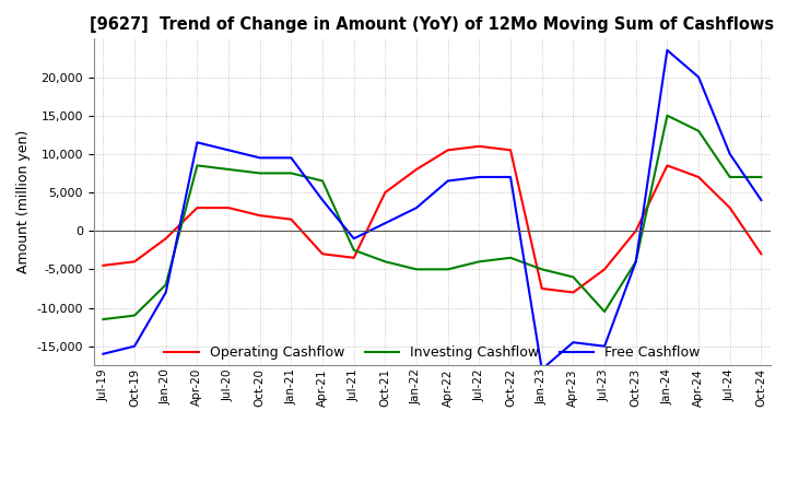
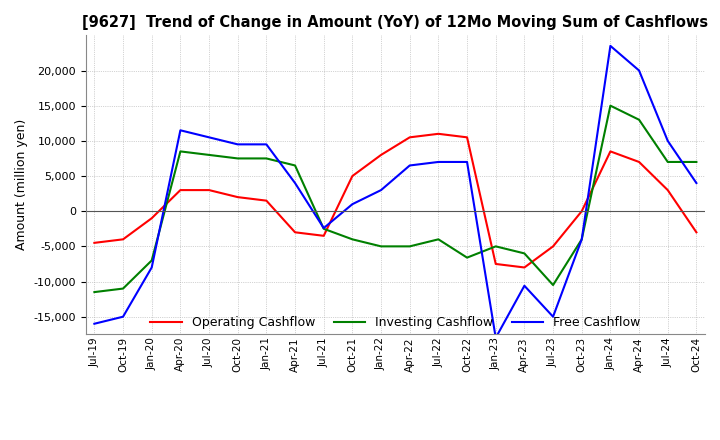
Free Cashflow/Jul-21: -1,000 -> -2,400
Investing Cashflow/Oct-22: -3,500 -> -6,600
Free Cashflow/Apr-23: -14,500 -> -10,600
